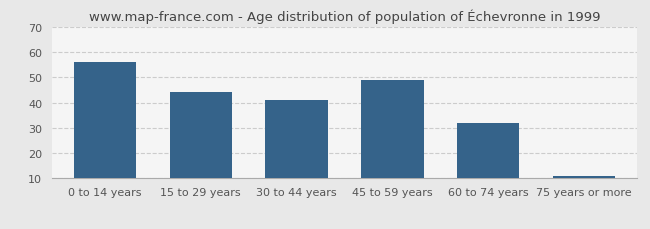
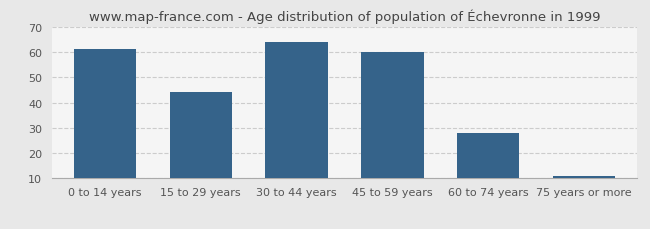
0 to 14 years: 56 -> 61
30 to 44 years: 41 -> 64
45 to 59 years: 49 -> 60
60 to 74 years: 32 -> 28
